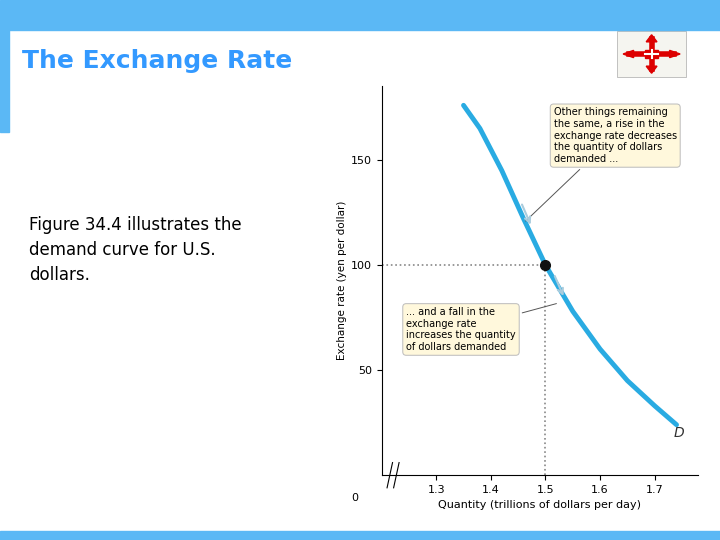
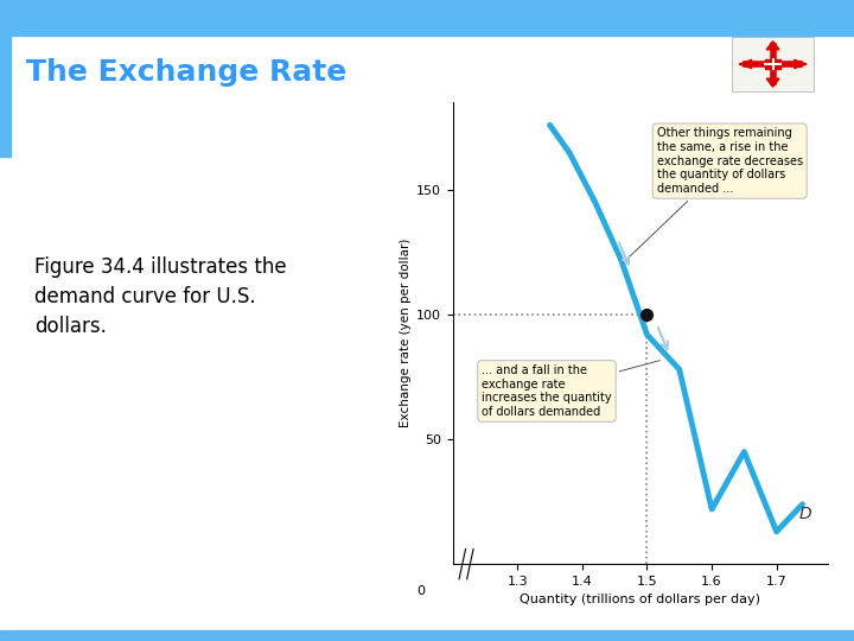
1.5: 100 -> 92
1.6: 60 -> 22
1.7: 33 -> 13
